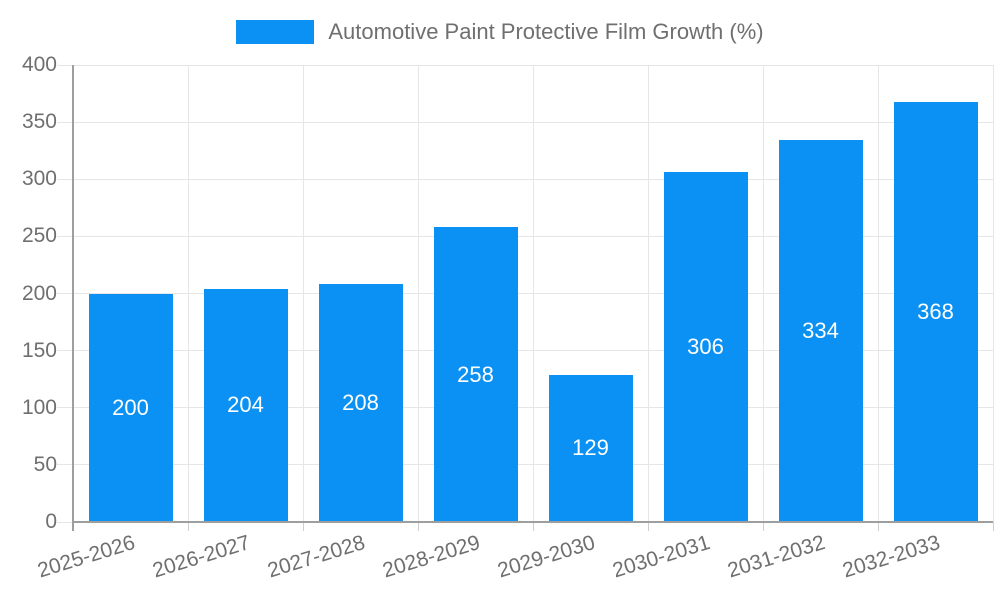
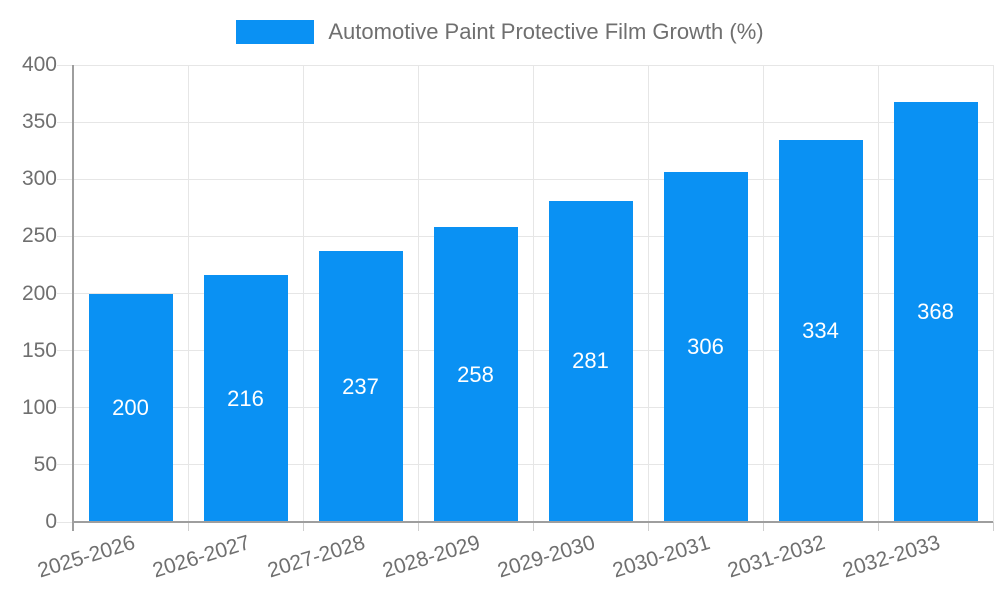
2026-2027: 204 -> 216
2027-2028: 208 -> 237
2029-2030: 129 -> 281
